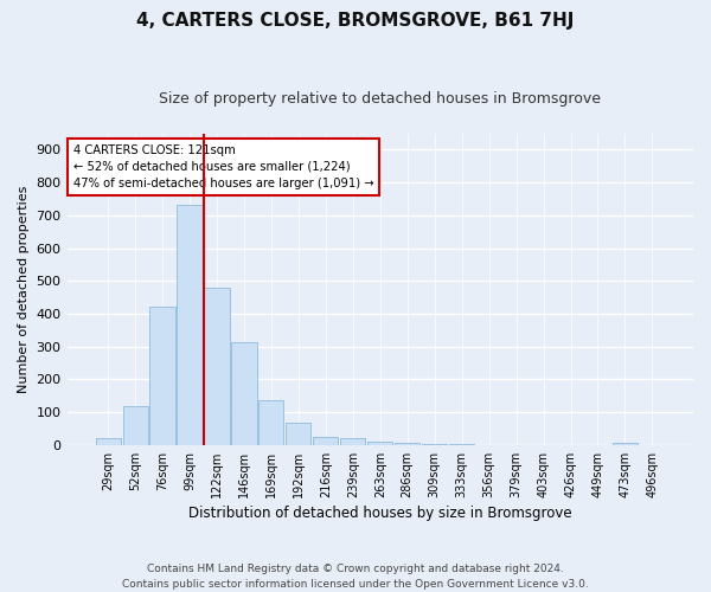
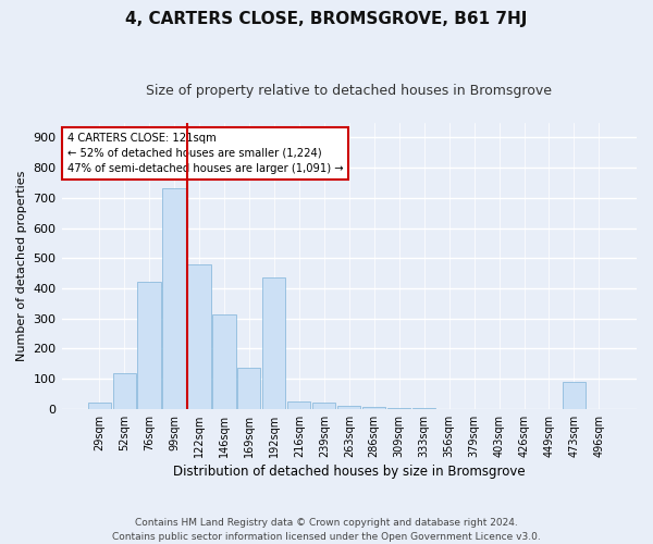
192sqm: 68 -> 435
473sqm: 8 -> 90
